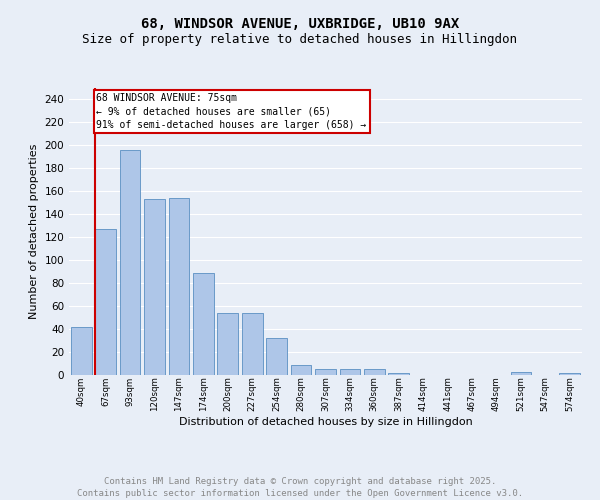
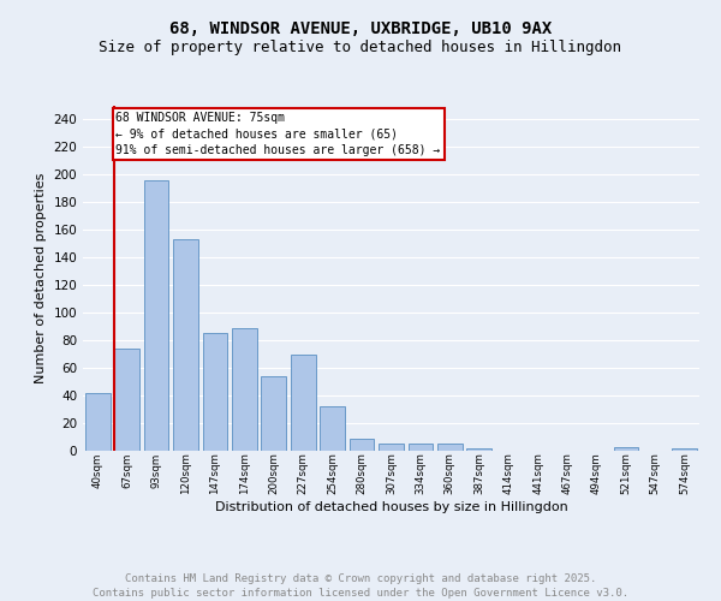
67sqm: 127 -> 74
147sqm: 154 -> 85
227sqm: 54 -> 70
